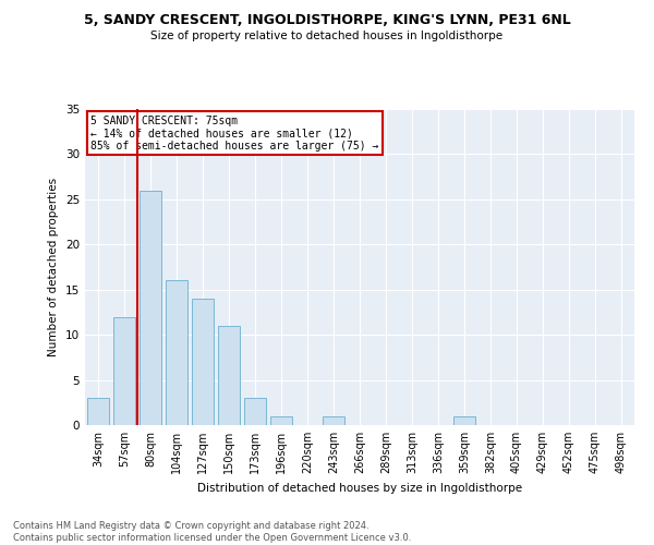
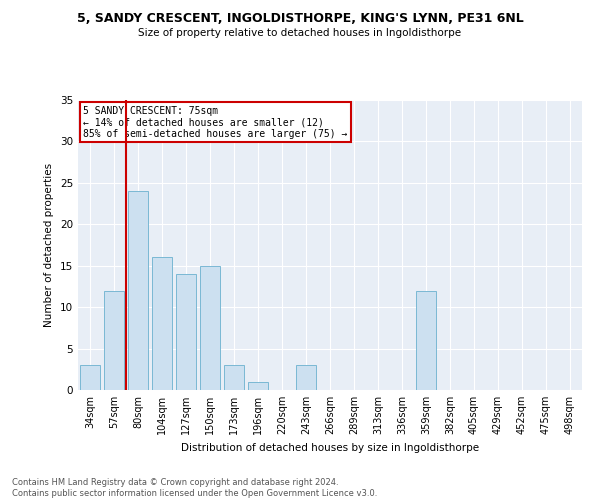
80sqm: 26 -> 24
150sqm: 11 -> 15
243sqm: 1 -> 3
359sqm: 1 -> 12
